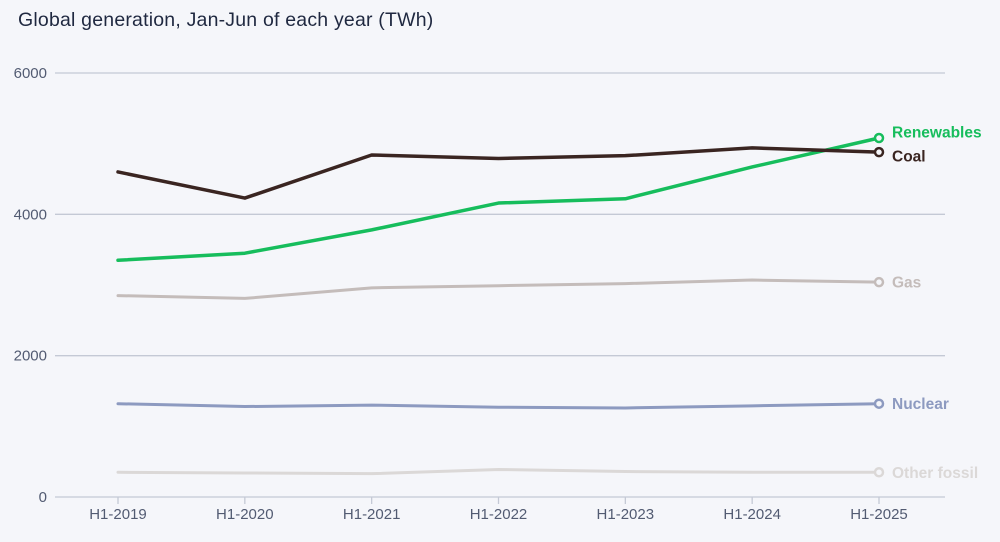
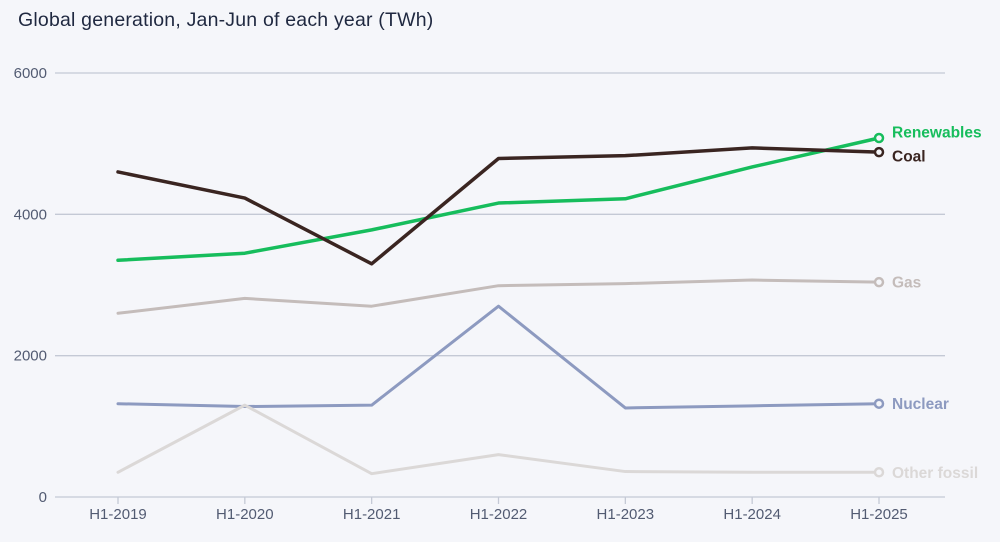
Gas/H1-2019: 2800 -> 2600
Other fossil/H1-2020: 300 -> 1300
Coal/H1-2021: 4800 -> 3300
Gas/H1-2021: 3000 -> 2700
Nuclear/H1-2022: 1300 -> 2700
Other fossil/H1-2022: 400 -> 600
